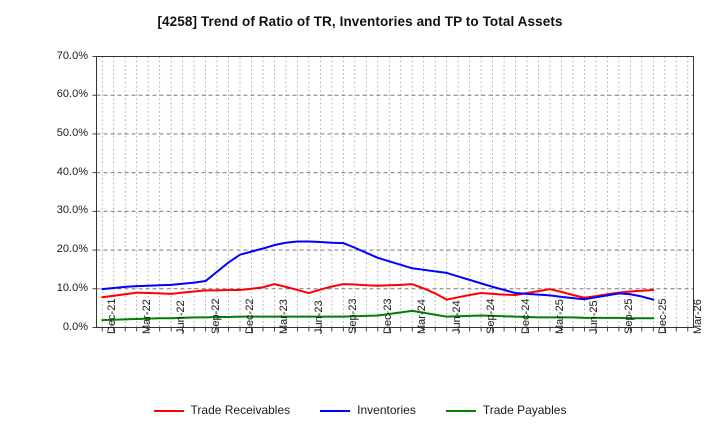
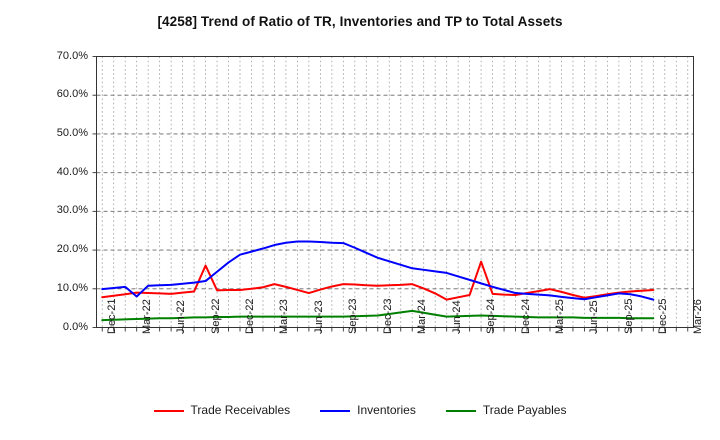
Inventories/Mar-22: 11% -> 8%
Trade Receivables/Sep-22: 10% -> 16%
Trade Receivables/Sep-24: 9% -> 17%
